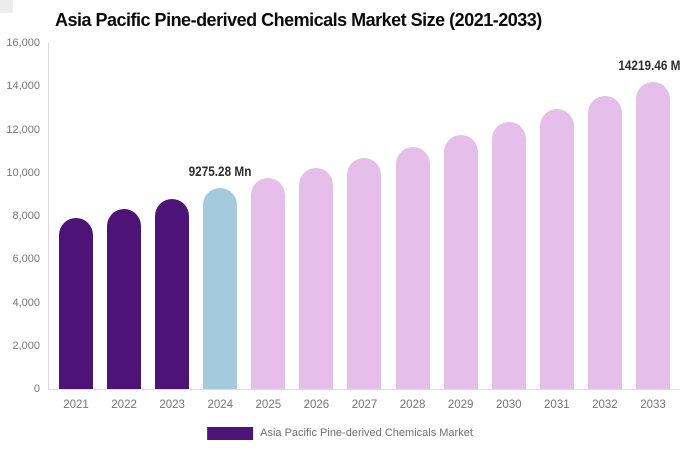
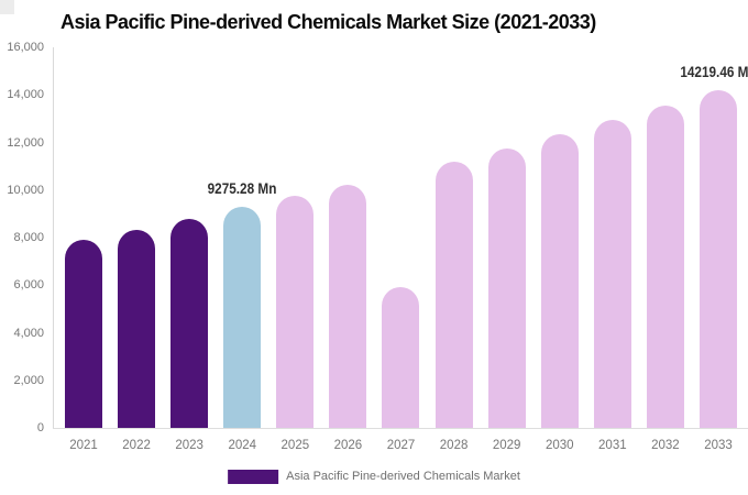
2027: 10700 -> 5900
